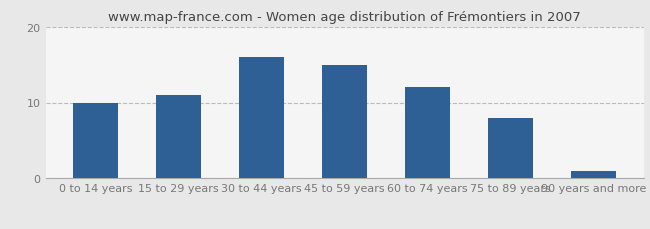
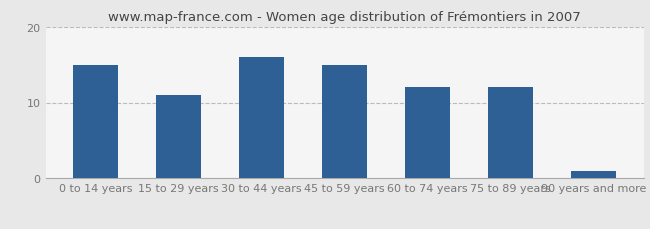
0 to 14 years: 10 -> 15
75 to 89 years: 8 -> 12
